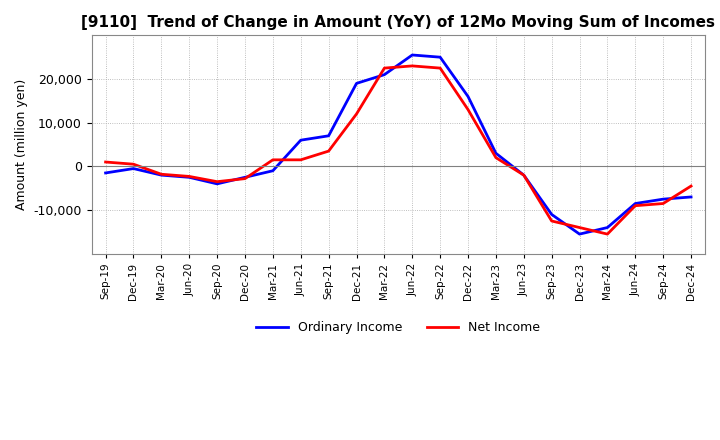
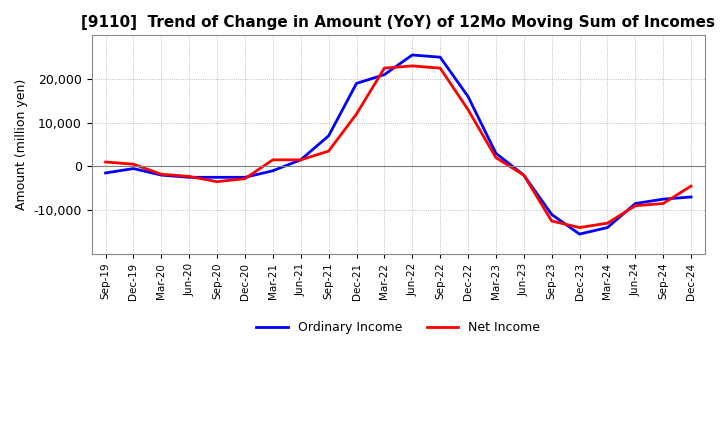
Ordinary Income/Sep-20: -4,000 -> -2,500
Ordinary Income/Jun-21: 6,000 -> 1,500
Net Income/Mar-24: -15,500 -> -13,000
